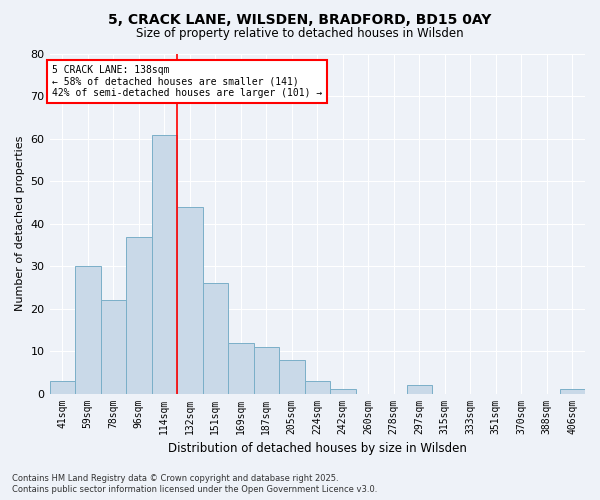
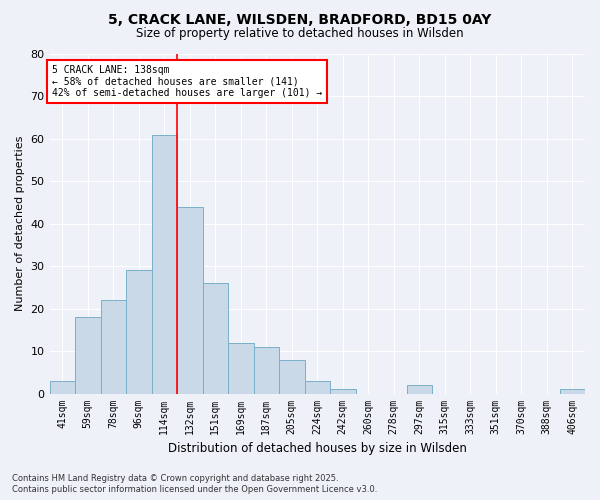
59sqm: 30 -> 18
96sqm: 37 -> 29
